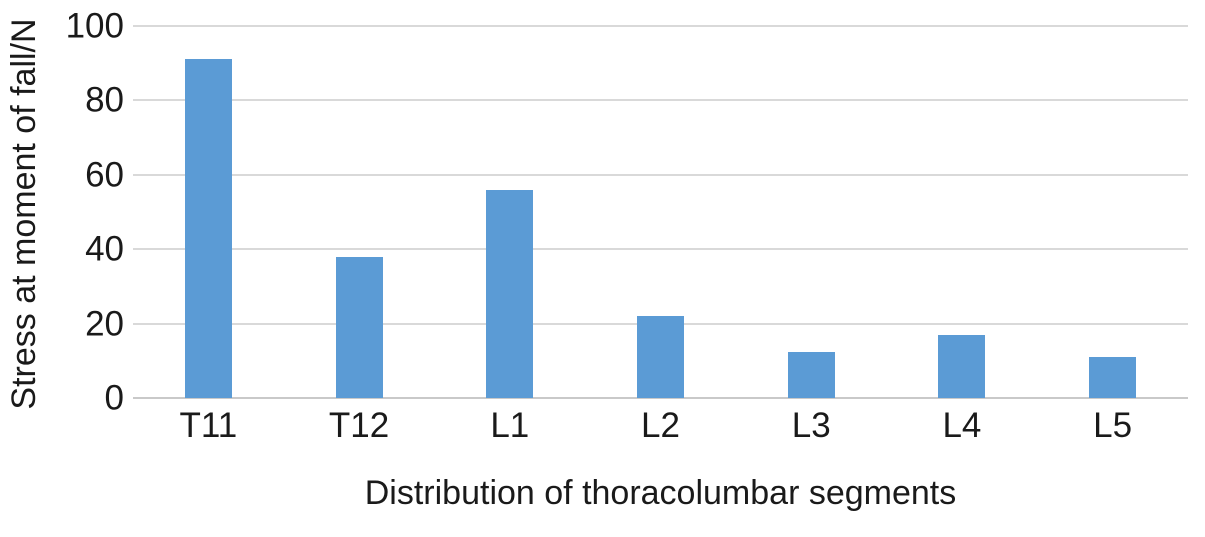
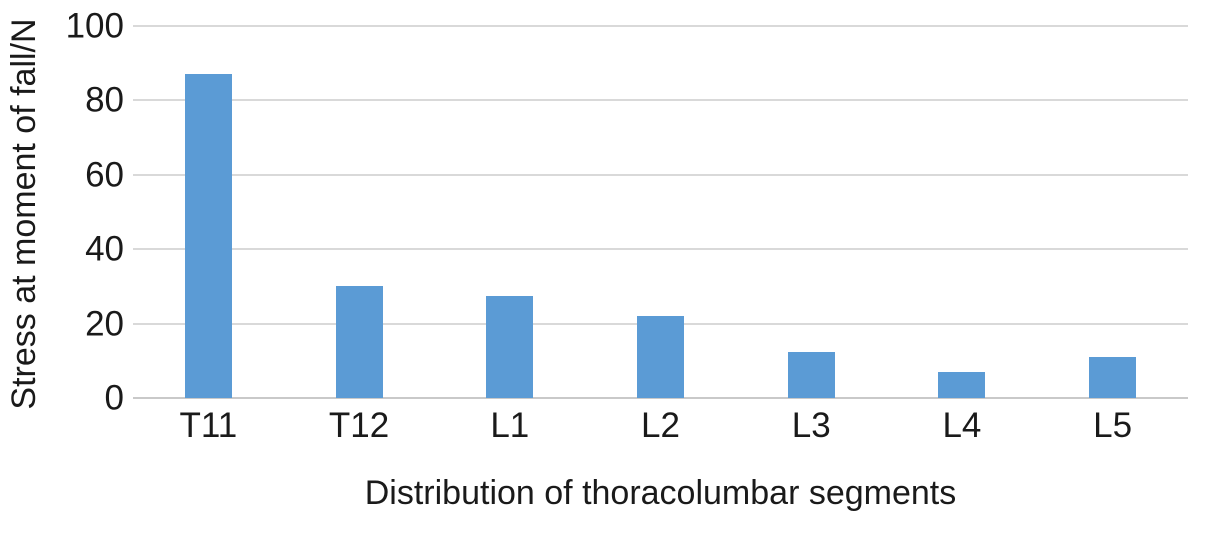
T11: 91 -> 87
T12: 38 -> 30
L1: 56 -> 28
L4: 17 -> 7
